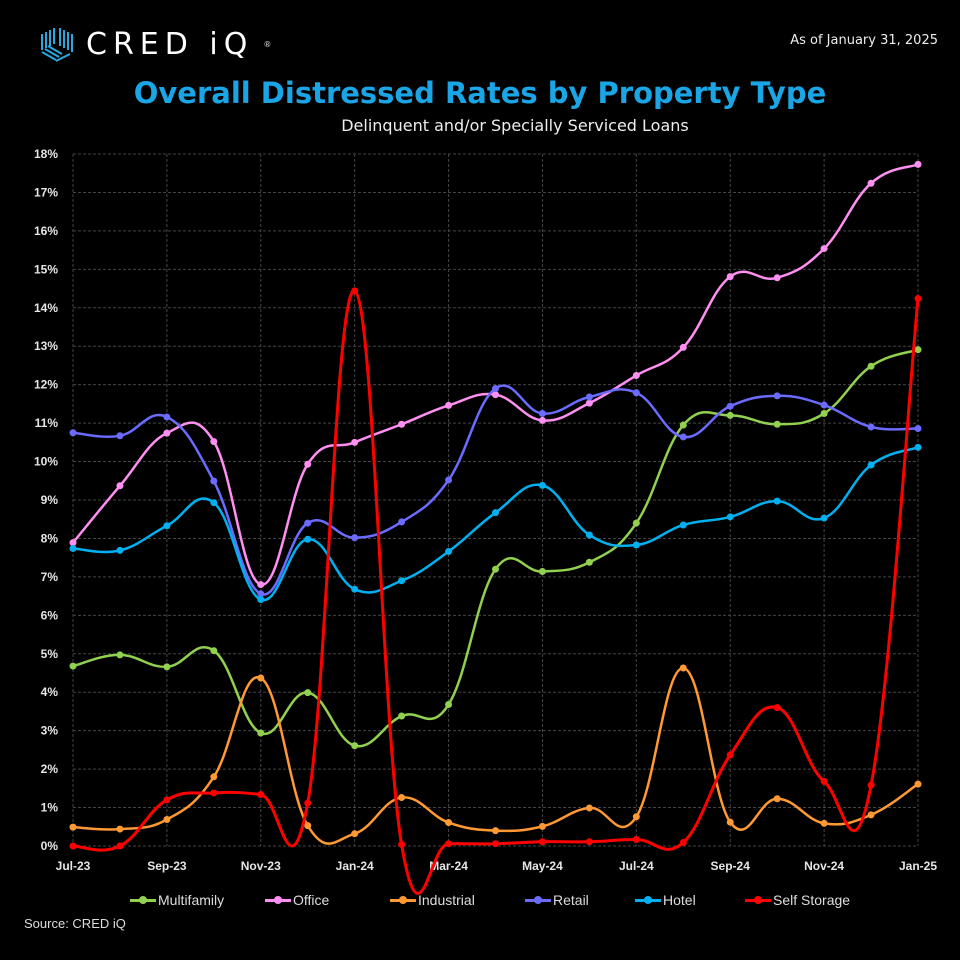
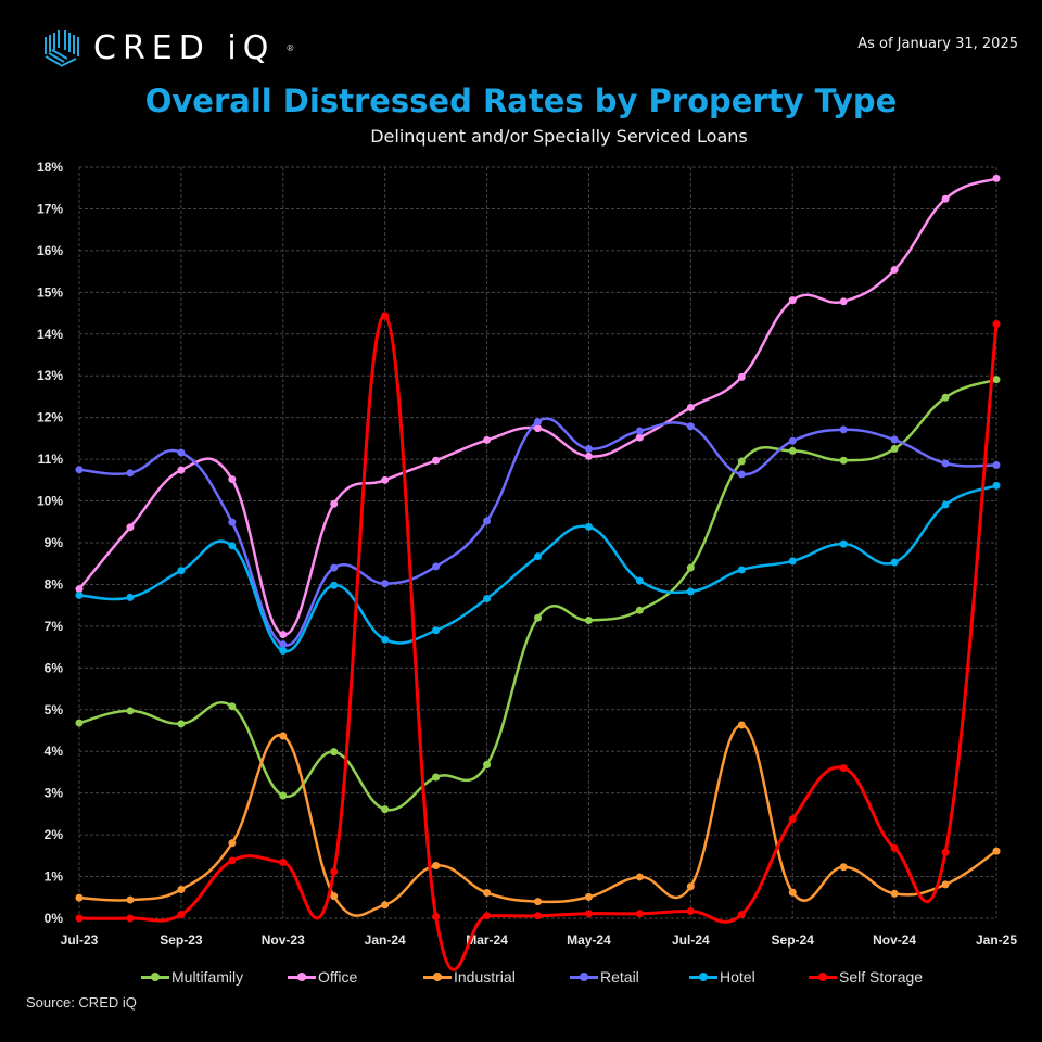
Self Storage/Sep-23: 1.2% -> 0.1%
